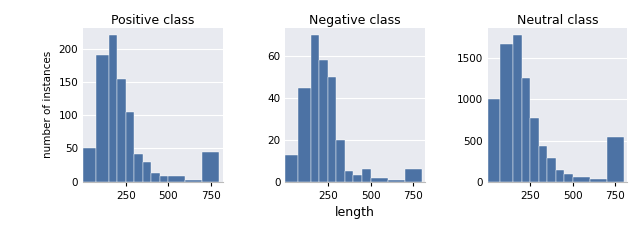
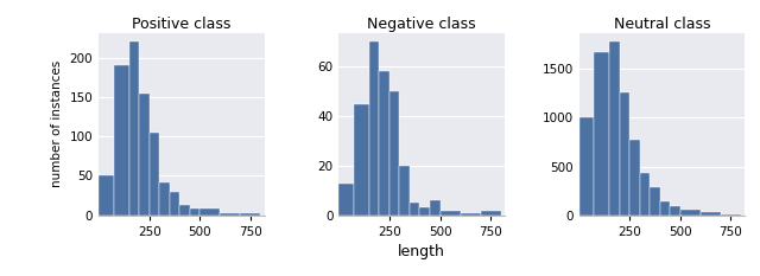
Positive class/750: 44 -> 2
Negative class/750: 6 -> 2
Neutral class/750: 540 -> 20
